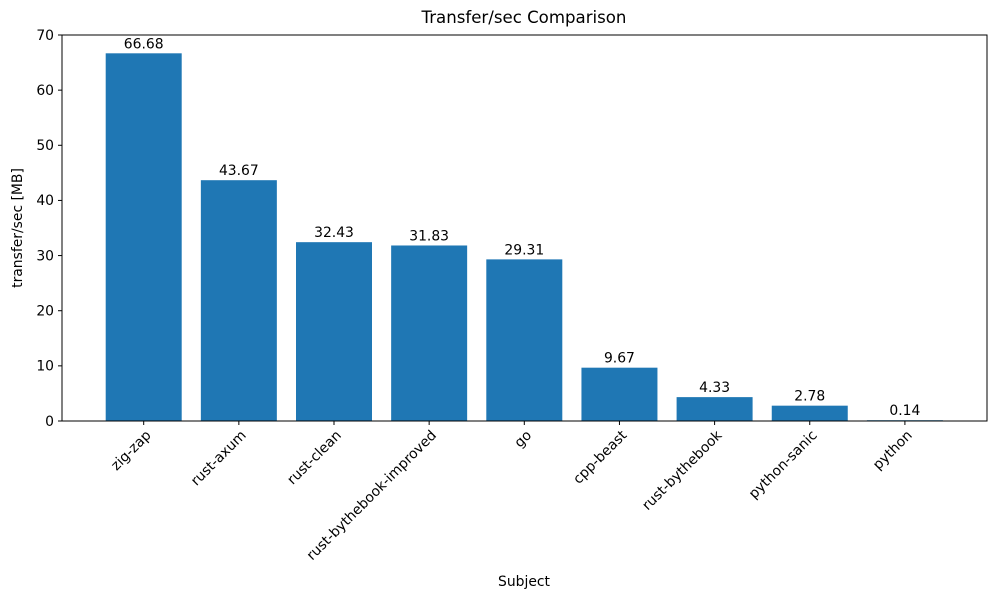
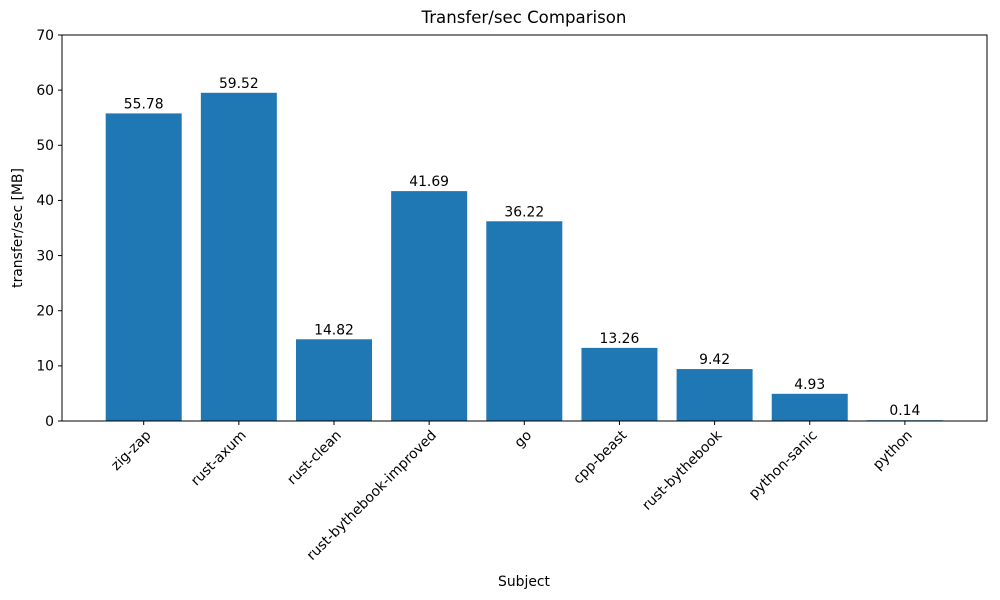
zig-zap: 66.68 -> 55.78
rust-axum: 43.67 -> 59.52
rust-clean: 32.43 -> 14.82
rust-bythebook-improved: 31.83 -> 41.69
go: 29.31 -> 36.22
cpp-beast: 9.67 -> 13.26
rust-bythebook: 4.33 -> 9.42
python-sanic: 2.78 -> 4.93
